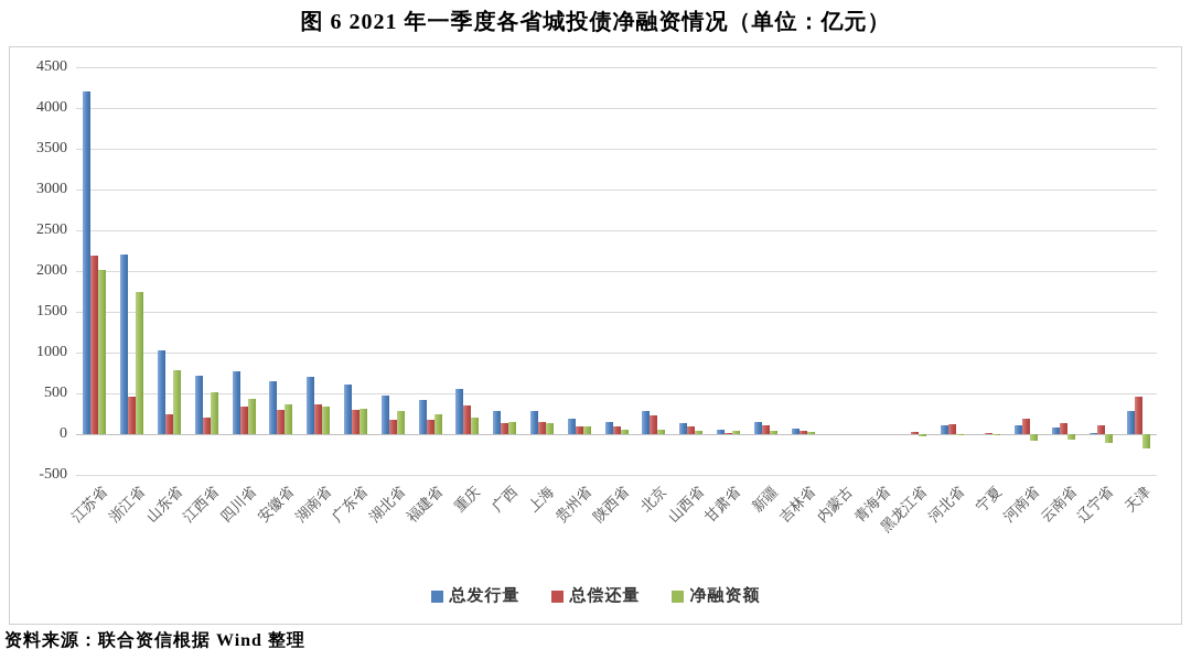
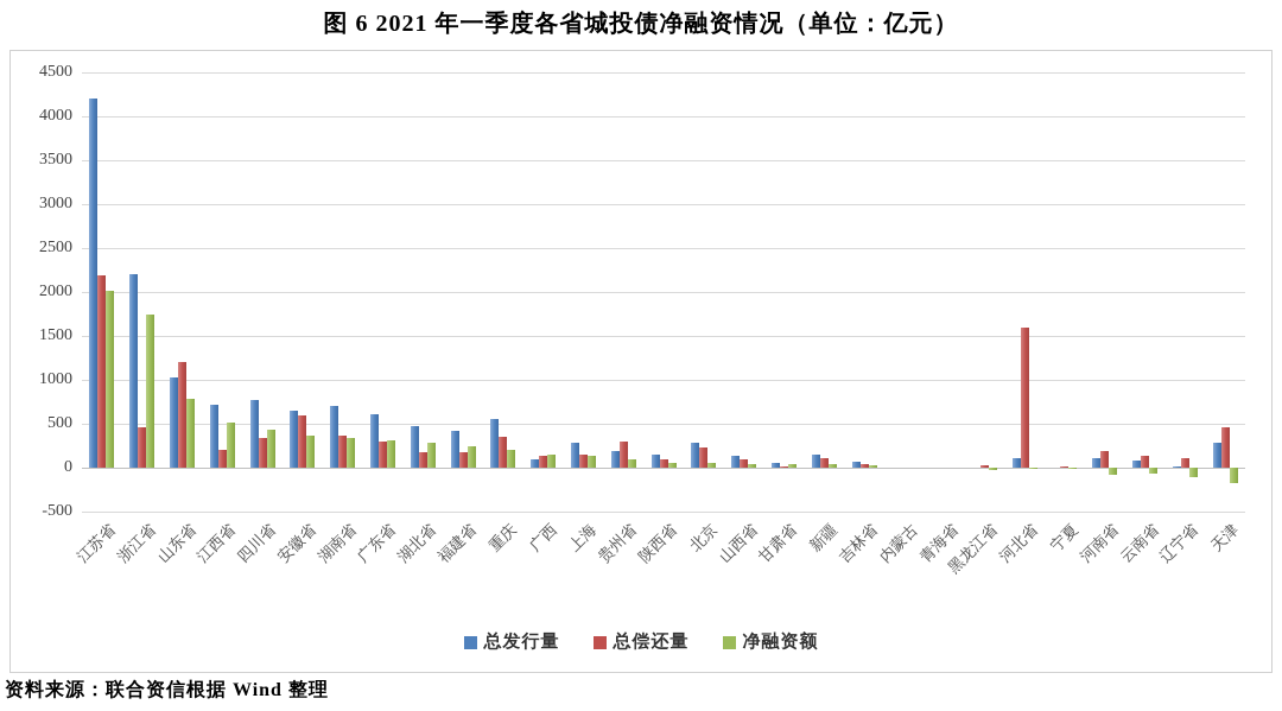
总偿还量/山东省: 200 -> 1200
总偿还量/安徽省: 300 -> 600
总发行量/广西: 300 -> 100
总偿还量/贵州省: 100 -> 300
总偿还量/河北省: 100 -> 1600
